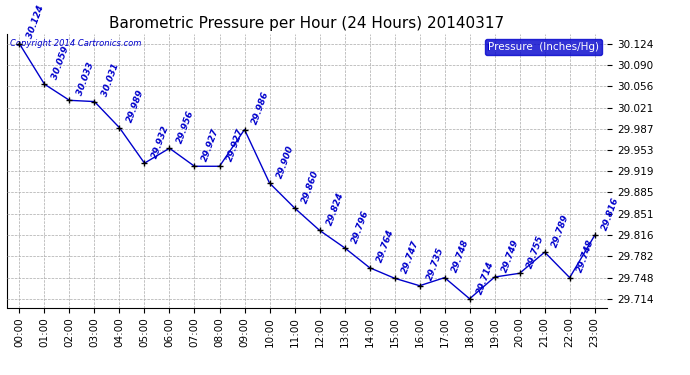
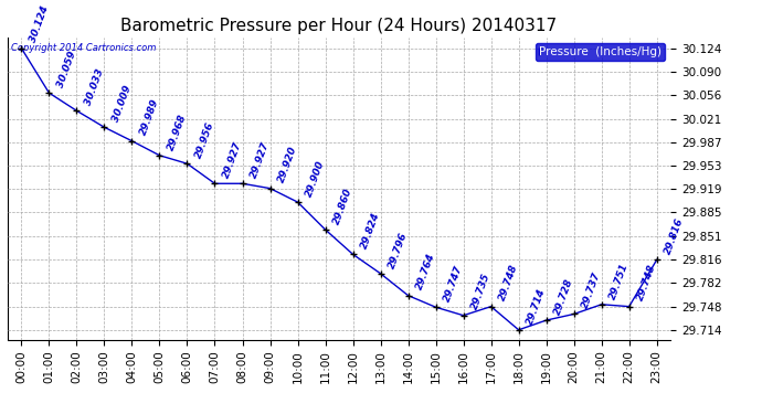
03:00: 30.031 -> 30.009
05:00: 29.932 -> 29.968
09:00: 29.986 -> 29.920
19:00: 29.749 -> 29.728
20:00: 29.755 -> 29.737
21:00: 29.789 -> 29.751
